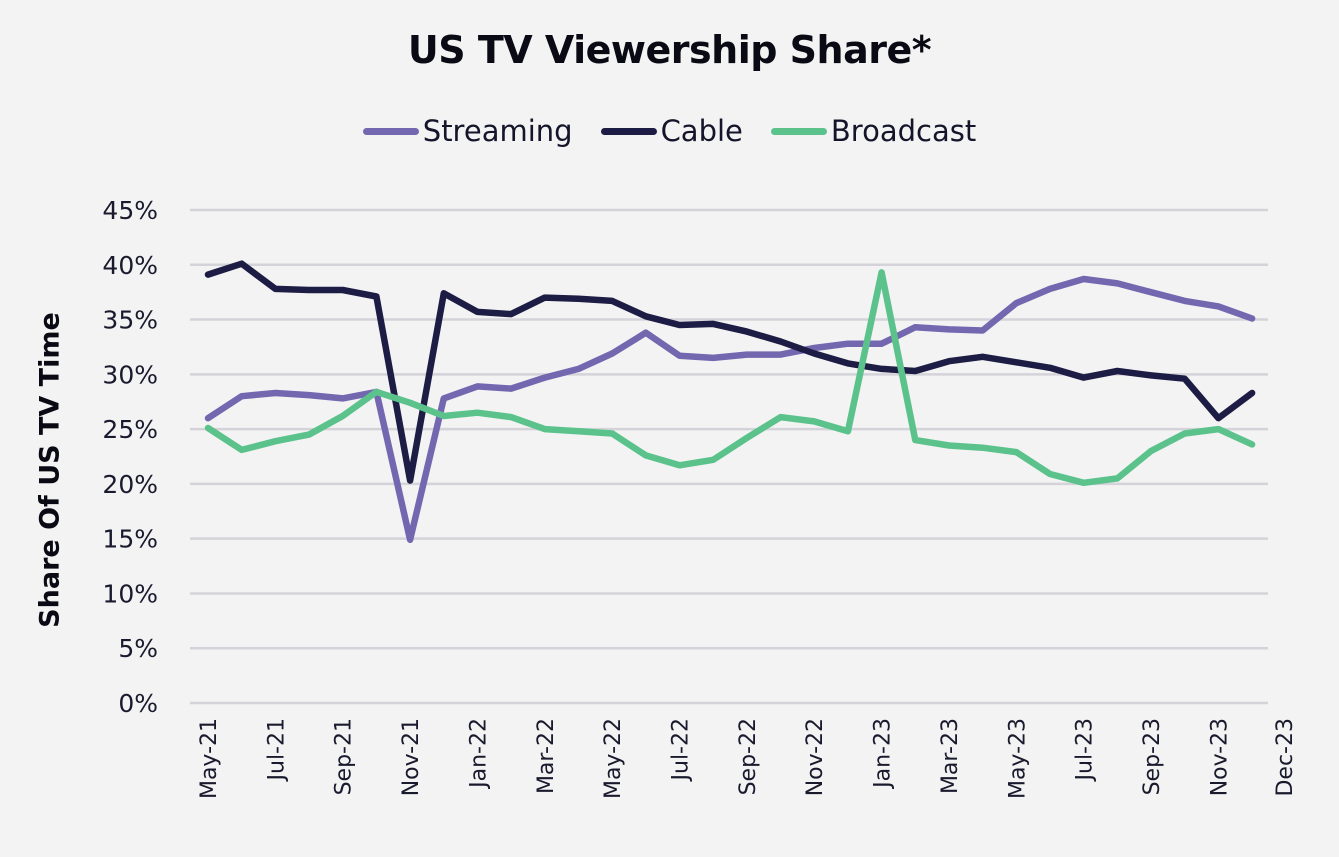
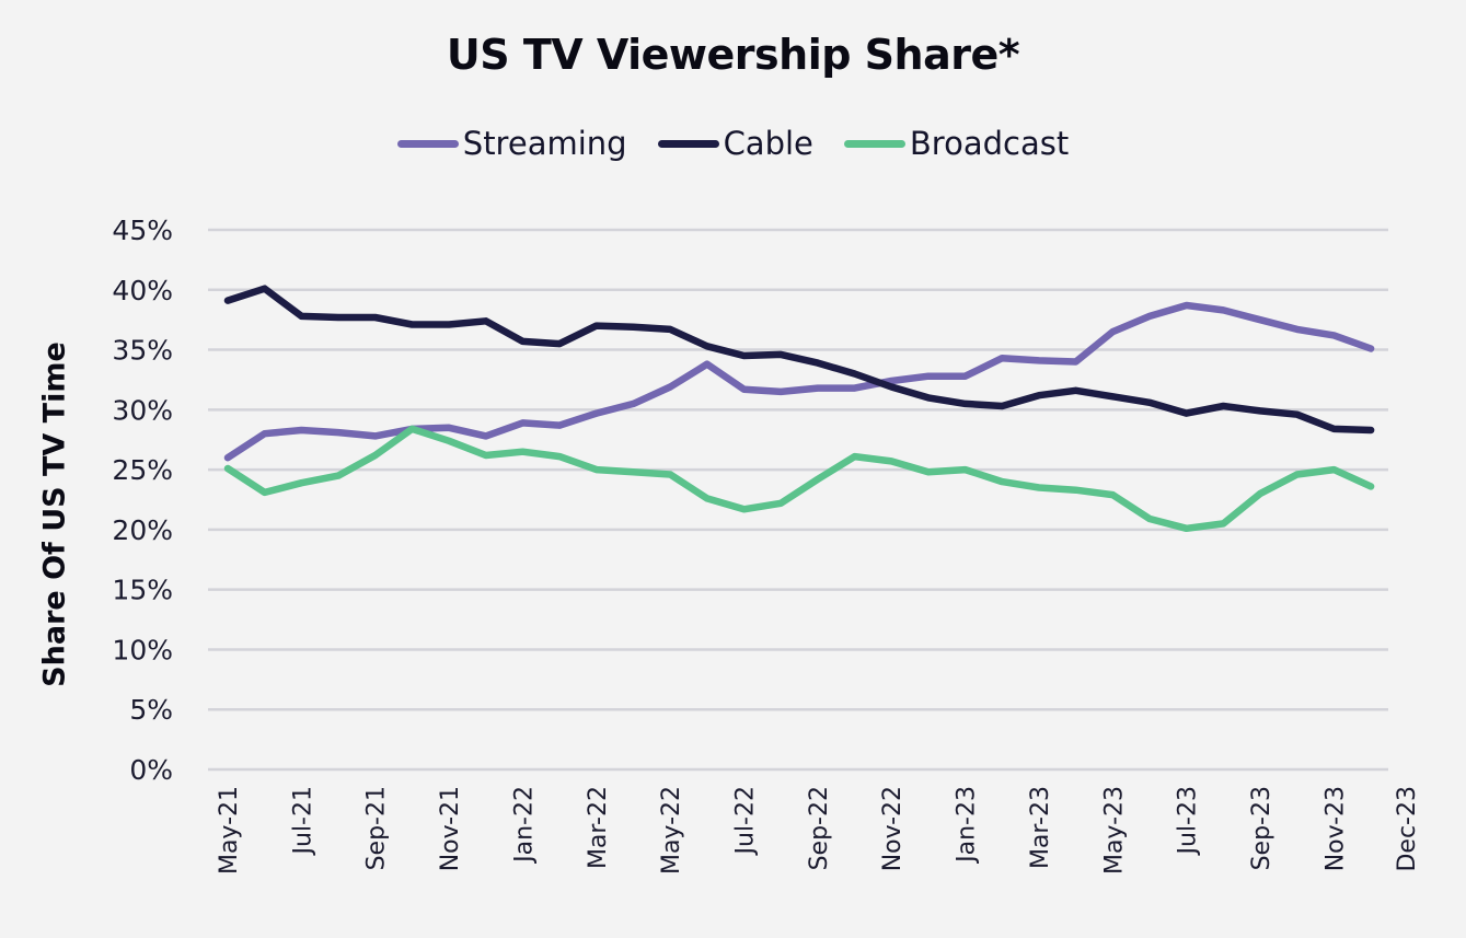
Streaming/Nov-21: 14.9% -> 28.5%
Cable/Nov-21: 20.3% -> 37.1%
Broadcast/Jan-23: 39.3% -> 25.0%
Cable/Nov-23: 26.0% -> 28.4%
